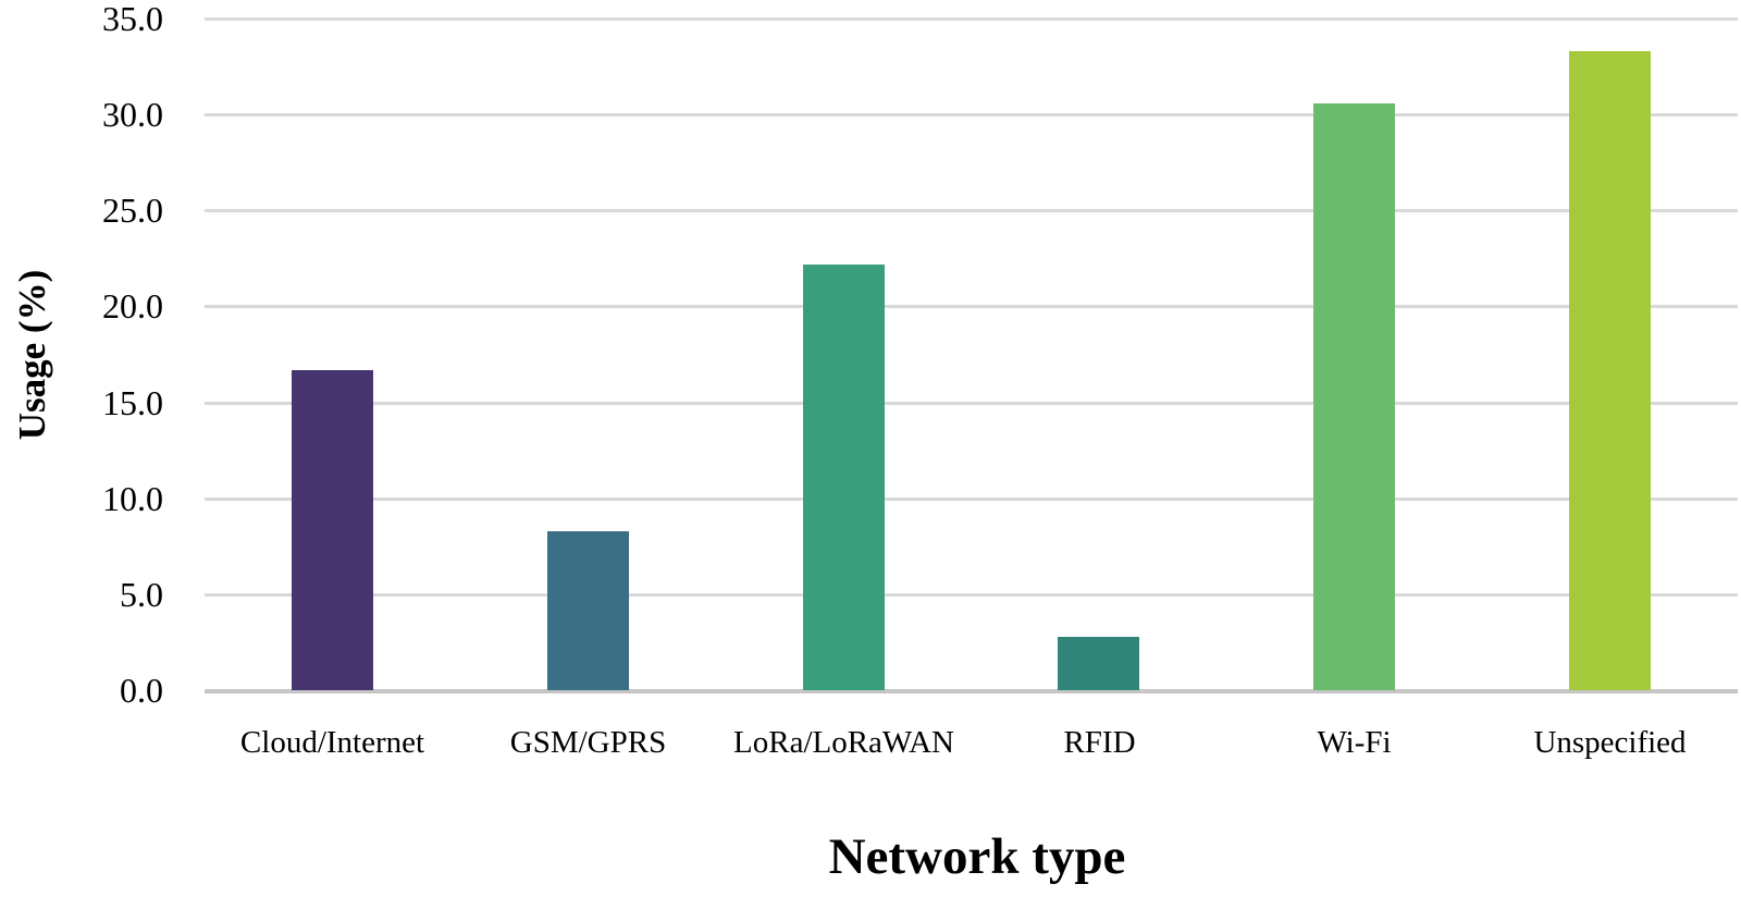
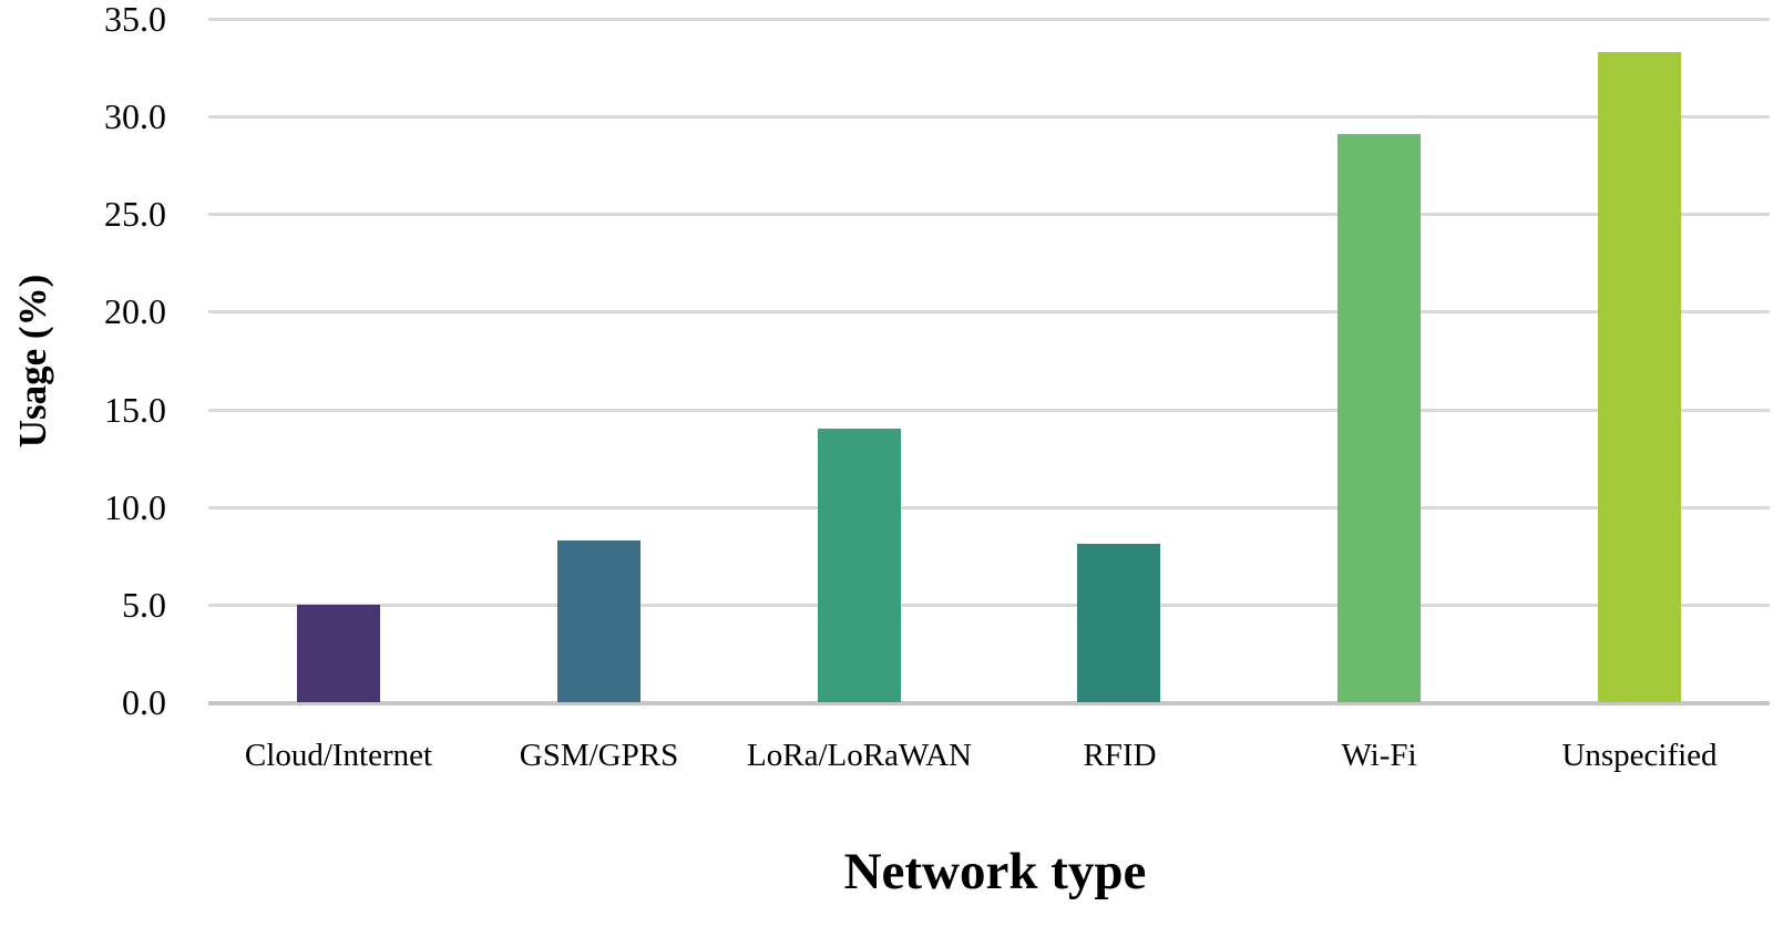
Cloud/Internet: 16.7 -> 5.0
LoRa/LoRaWAN: 22.2 -> 14.0
RFID: 2.8 -> 8.1
Wi-Fi: 30.6 -> 29.1
